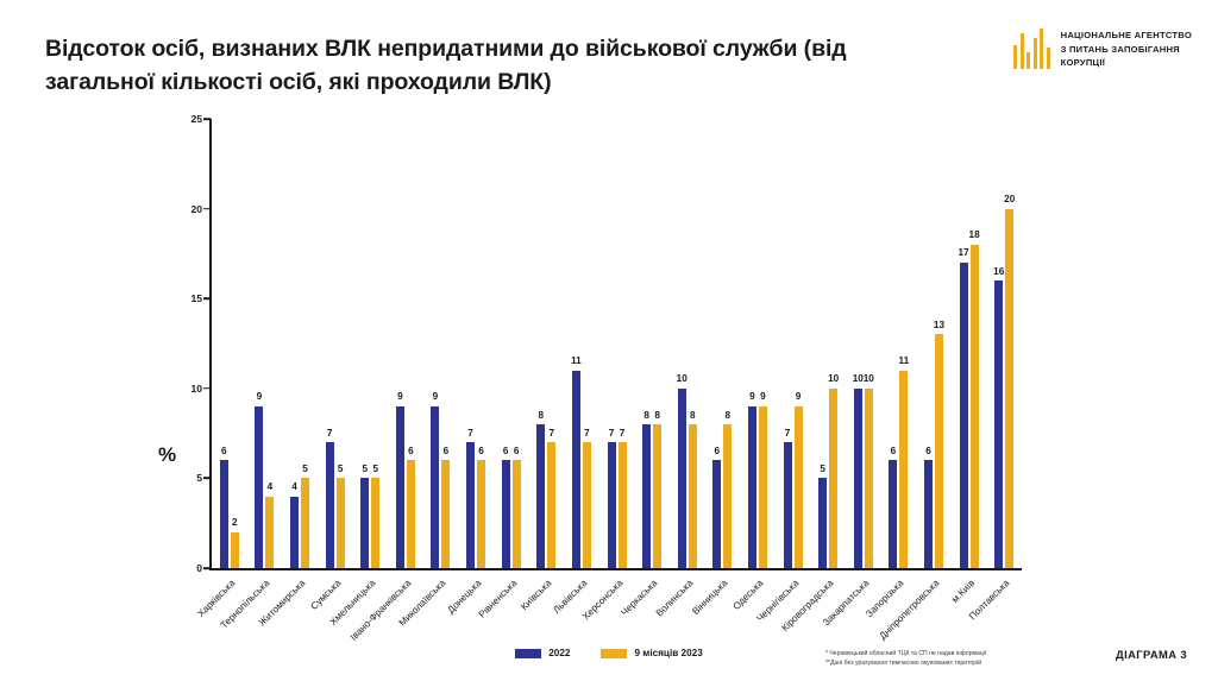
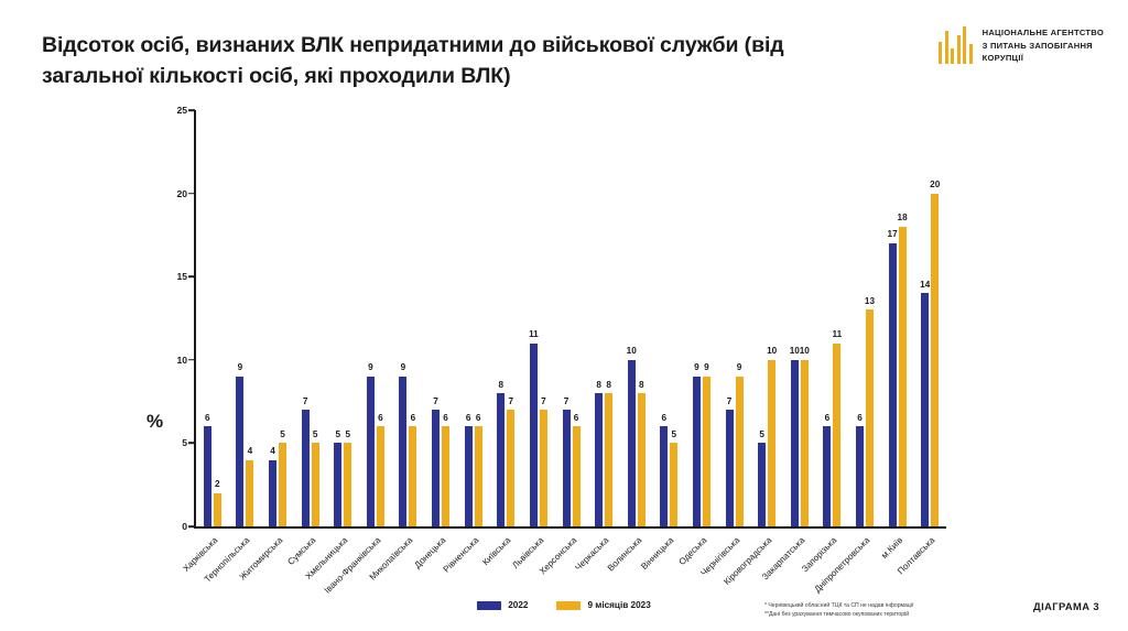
9 місяців 2023/Херсонська: 7 -> 6
9 місяців 2023/Вінницька: 8 -> 5
2022/Полтавська: 16 -> 14
